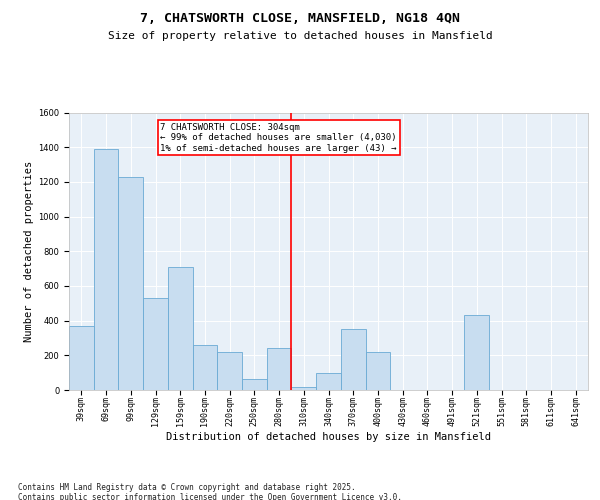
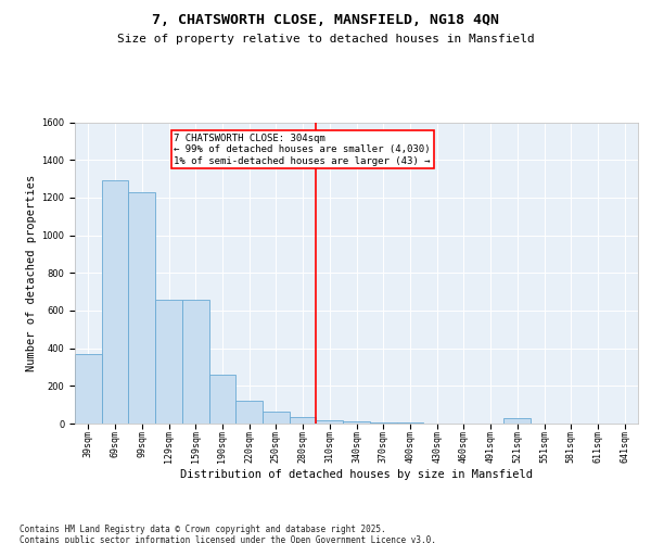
69sqm: 1390 -> 1290
129sqm: 530 -> 660
159sqm: 710 -> 660
220sqm: 220 -> 120
280sqm: 240 -> 40
340sqm: 100 -> 10
370sqm: 350 -> 0
400sqm: 220 -> 0
521sqm: 430 -> 30
